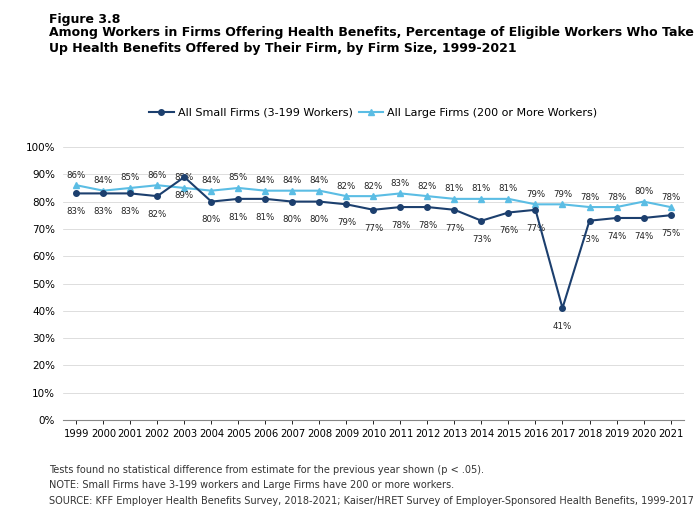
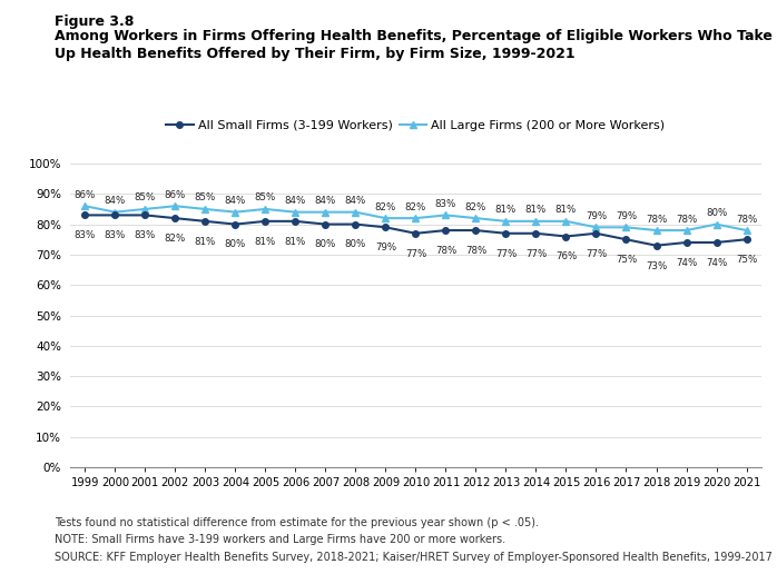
All Small Firms (3-199 Workers)/2003: 89% -> 81%
All Small Firms (3-199 Workers)/2014: 73% -> 77%
All Small Firms (3-199 Workers)/2017: 41% -> 75%
